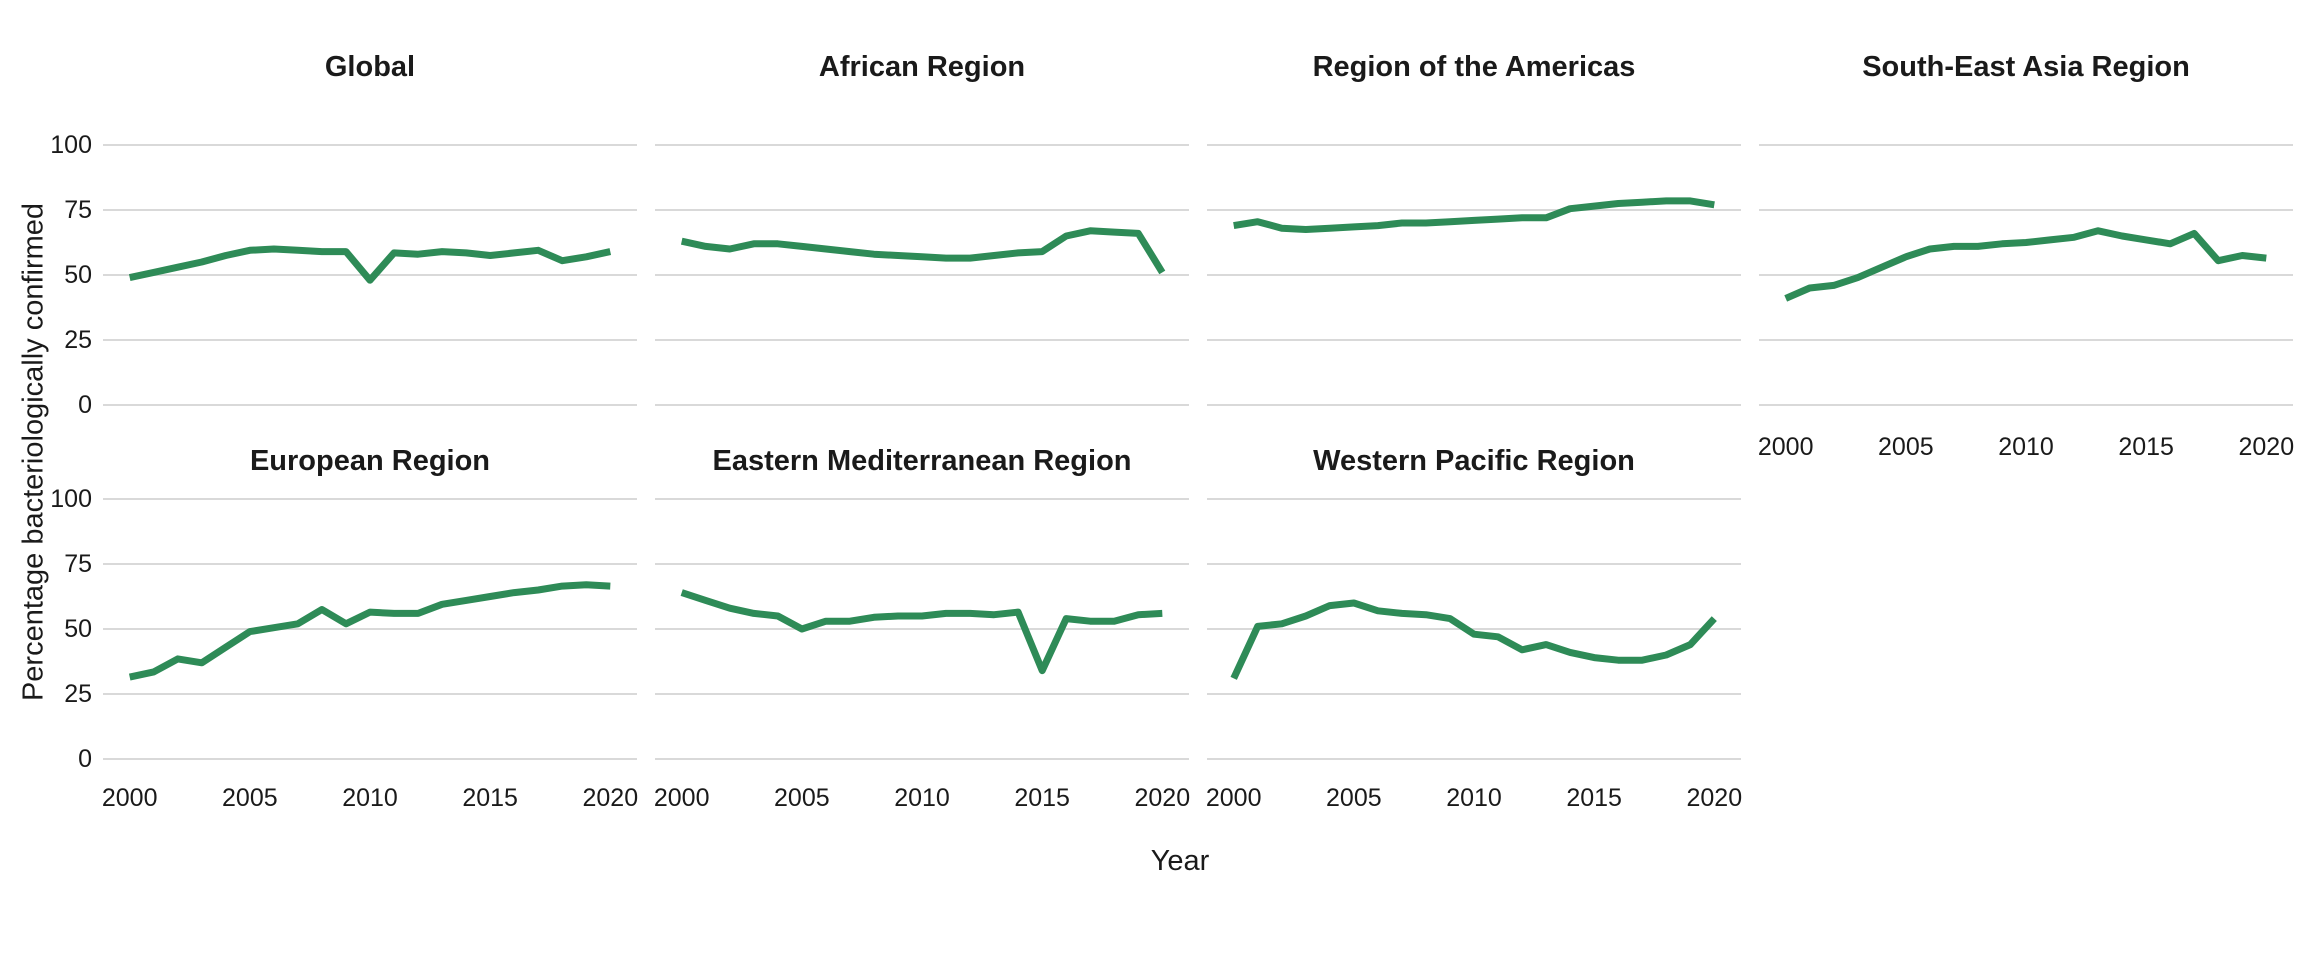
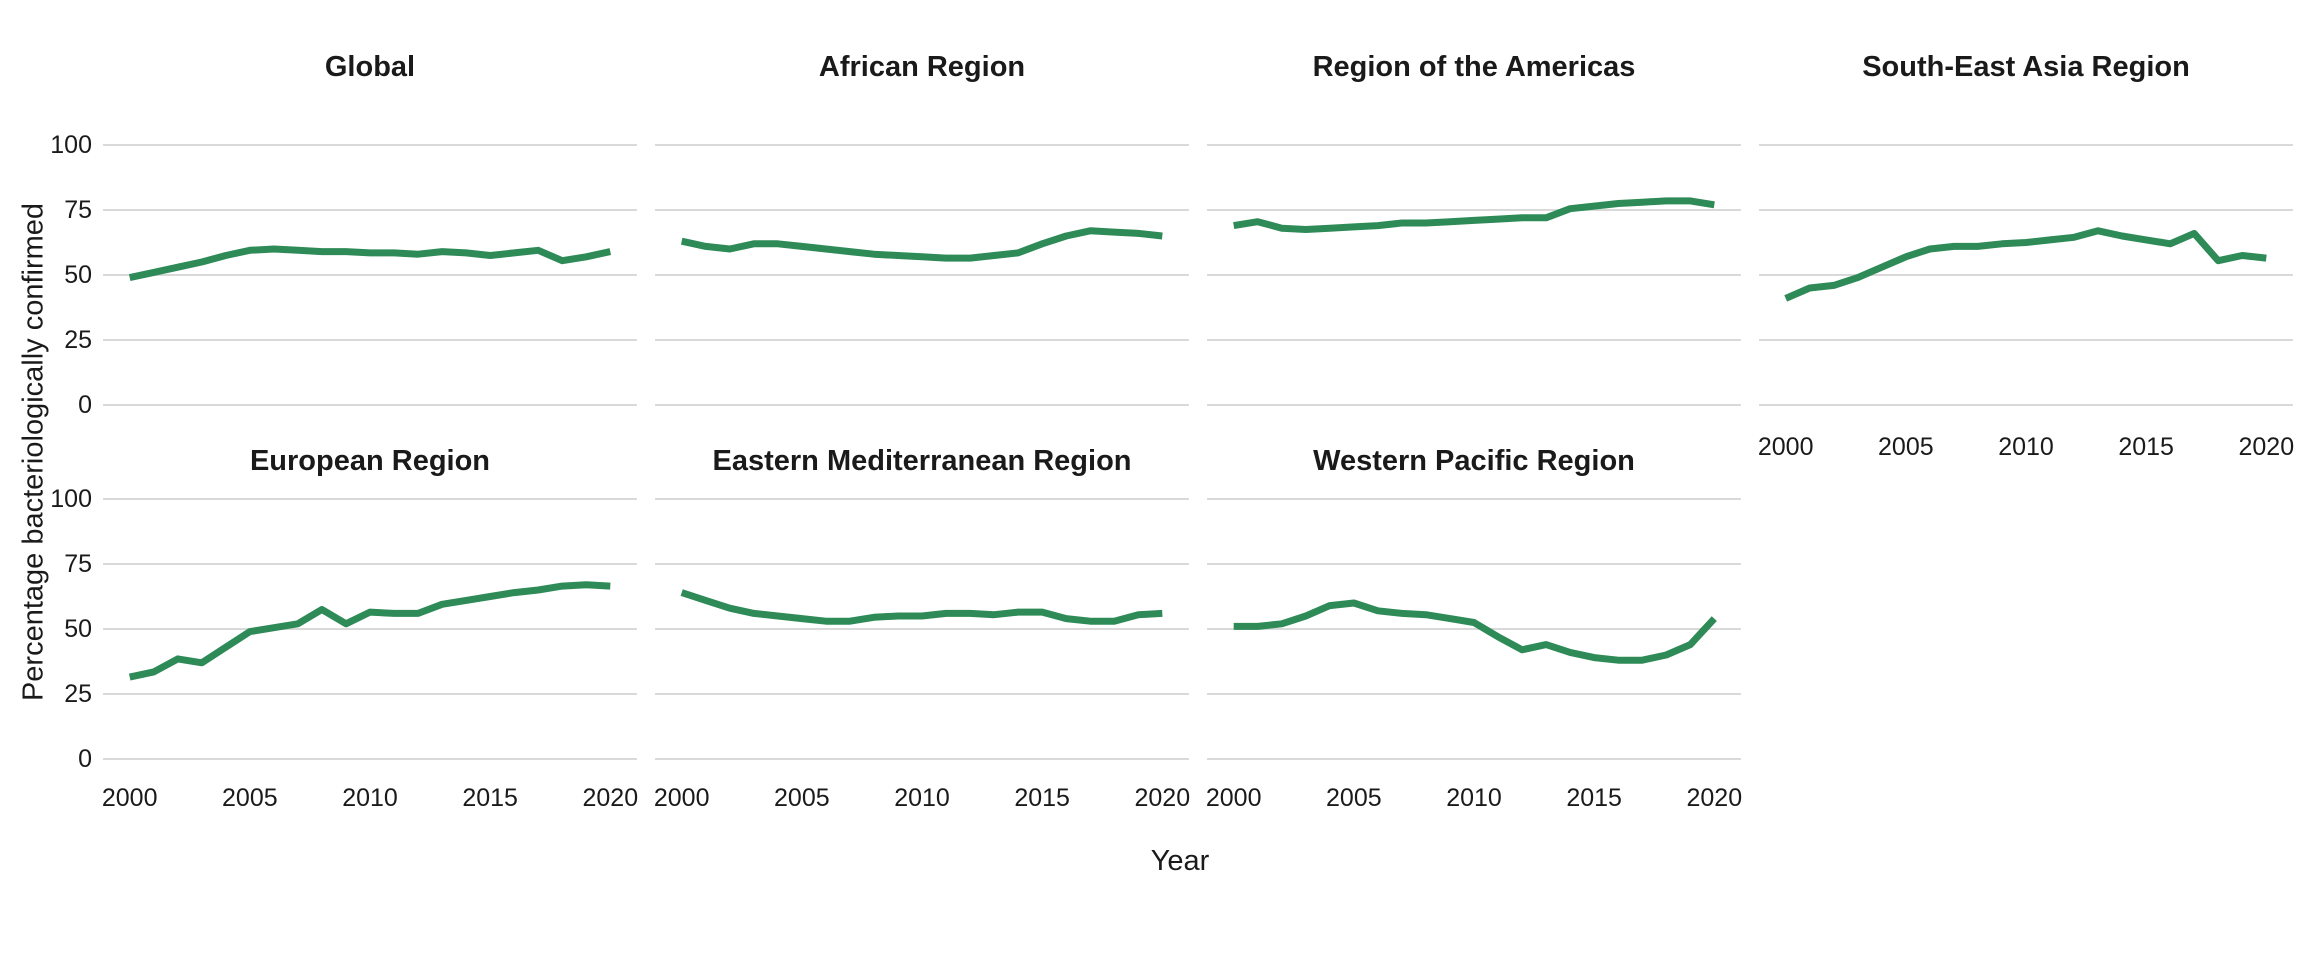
Western Pacific Region/2000: 31 -> 51
Eastern Mediterranean Region/2005: 50 -> 54
Global/2010: 48 -> 58
Western Pacific Region/2010: 48 -> 52
African Region/2015: 59 -> 62
Eastern Mediterranean Region/2015: 34 -> 56
African Region/2020: 51 -> 65
